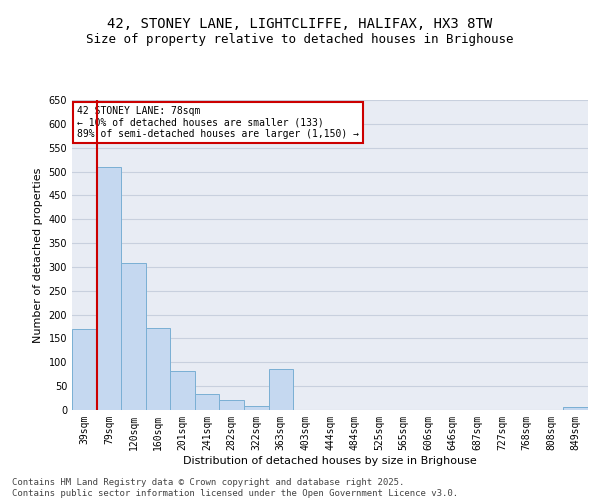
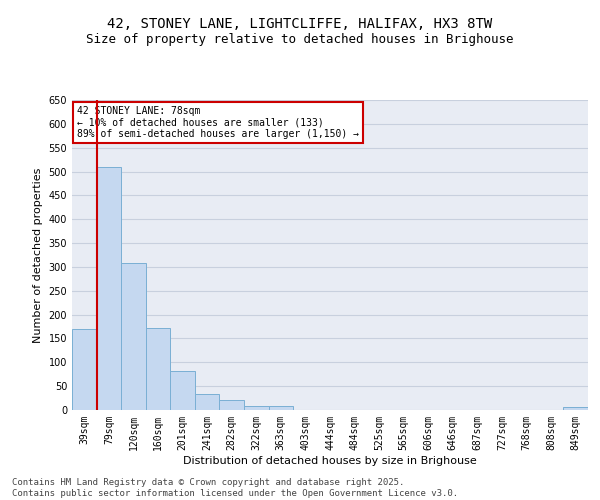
363sqm: 85 -> 8
